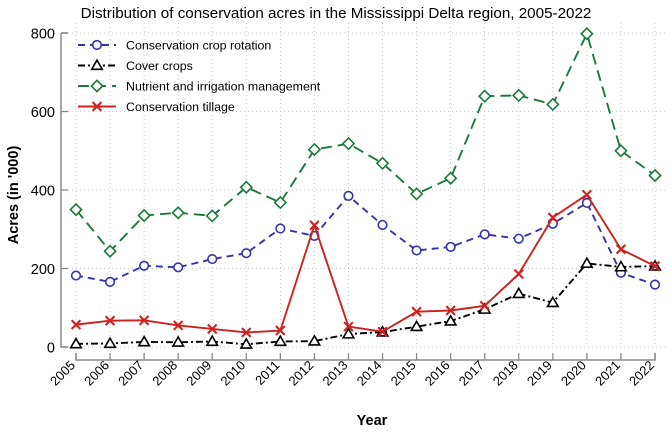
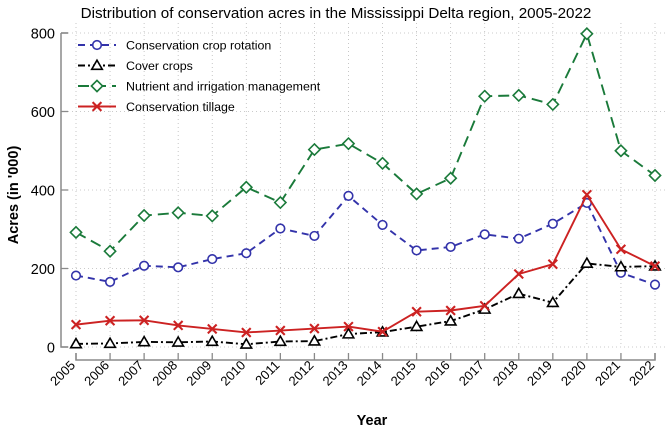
Nutrient and irrigation management/2005: 350 -> 290
Conservation tillage/2012: 310 -> 50
Conservation tillage/2019: 330 -> 210
